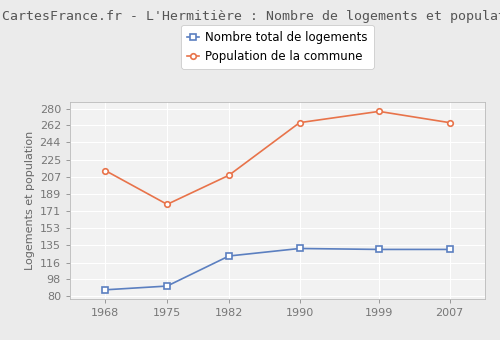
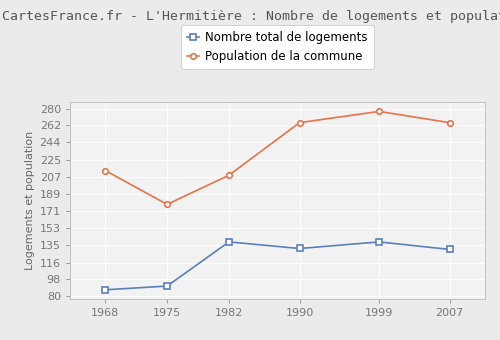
Nombre total de logements/1982: 123 -> 138
Nombre total de logements/1999: 130 -> 138
